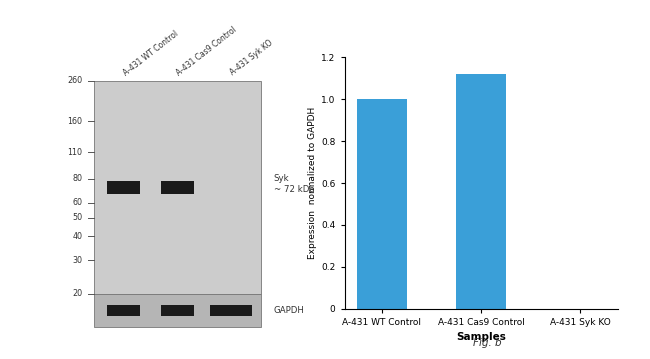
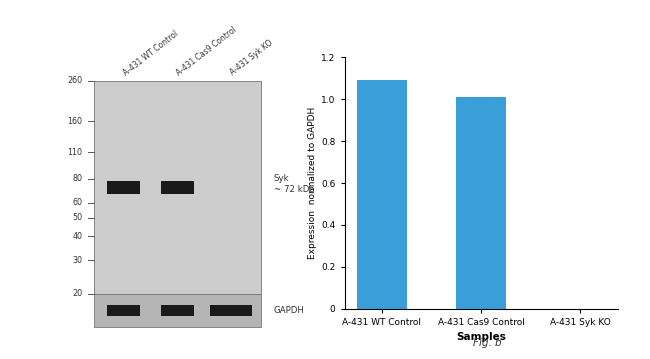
A-431 WT Control: 1.00 -> 1.09
A-431 Cas9 Control: 1.12 -> 1.01
